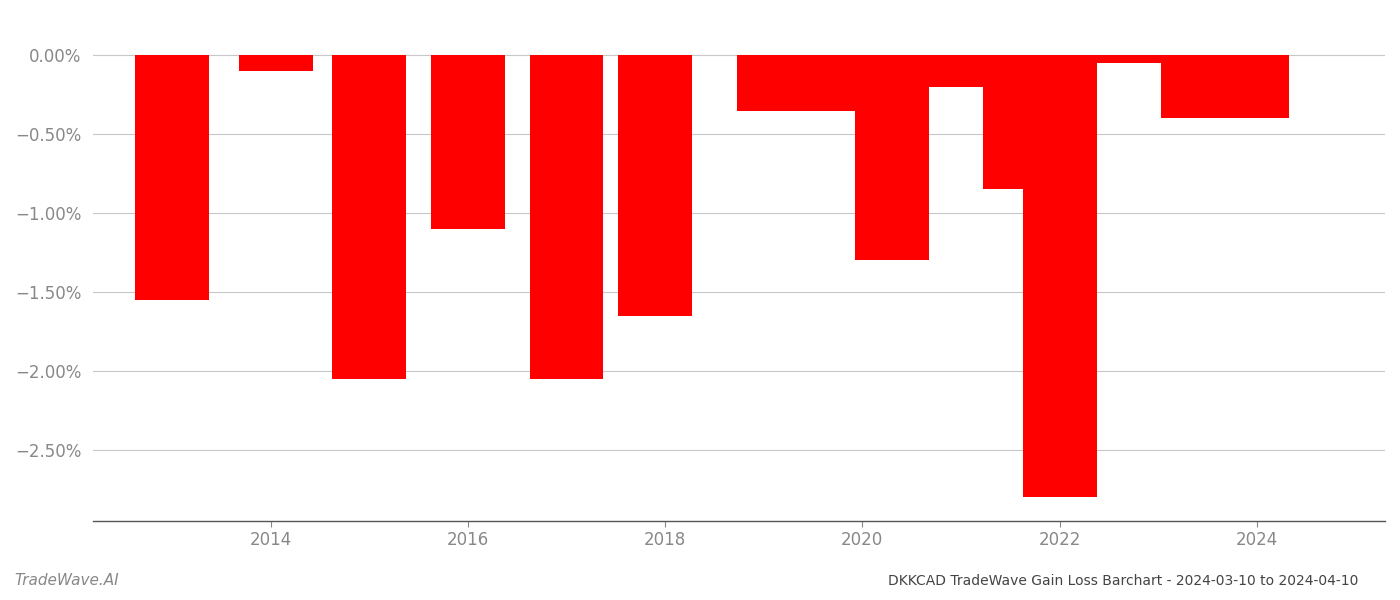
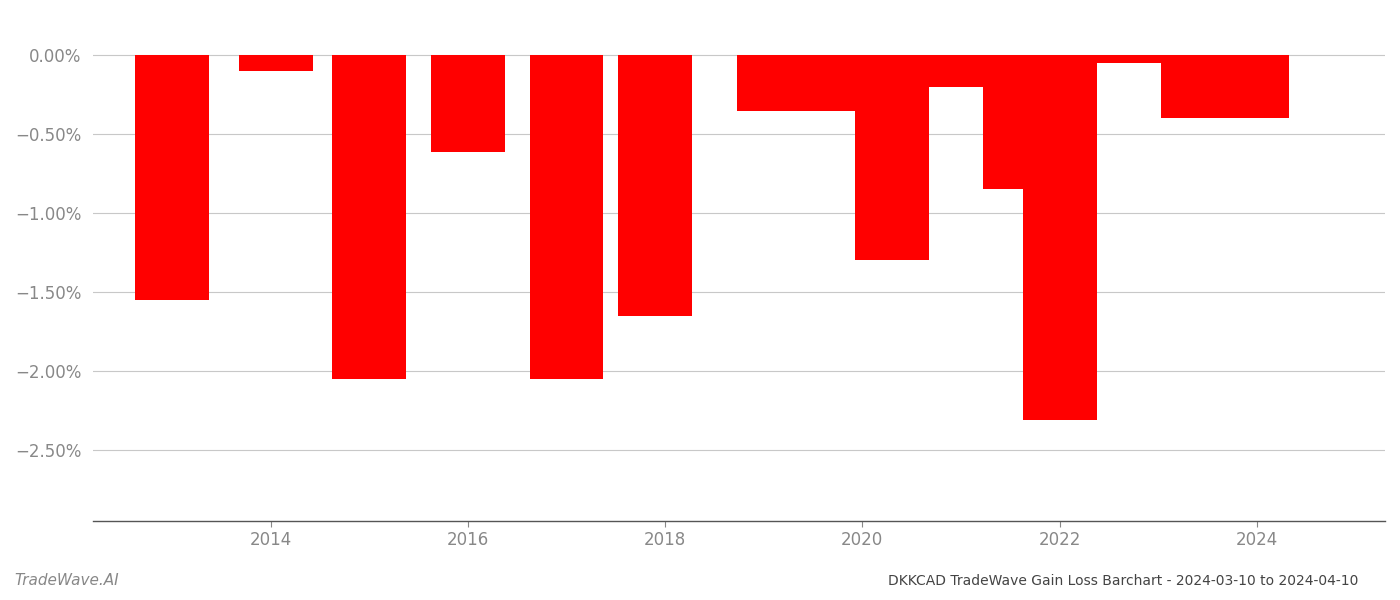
2016: -1.10% -> -0.61%
2022: -2.80% -> -2.31%
